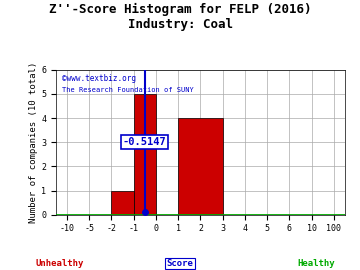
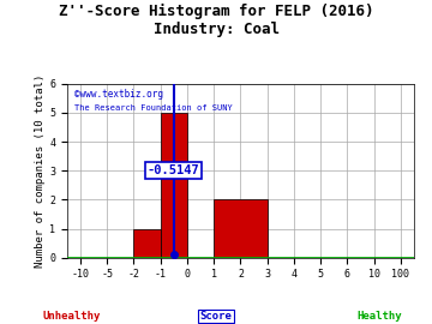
2: 4 -> 2
